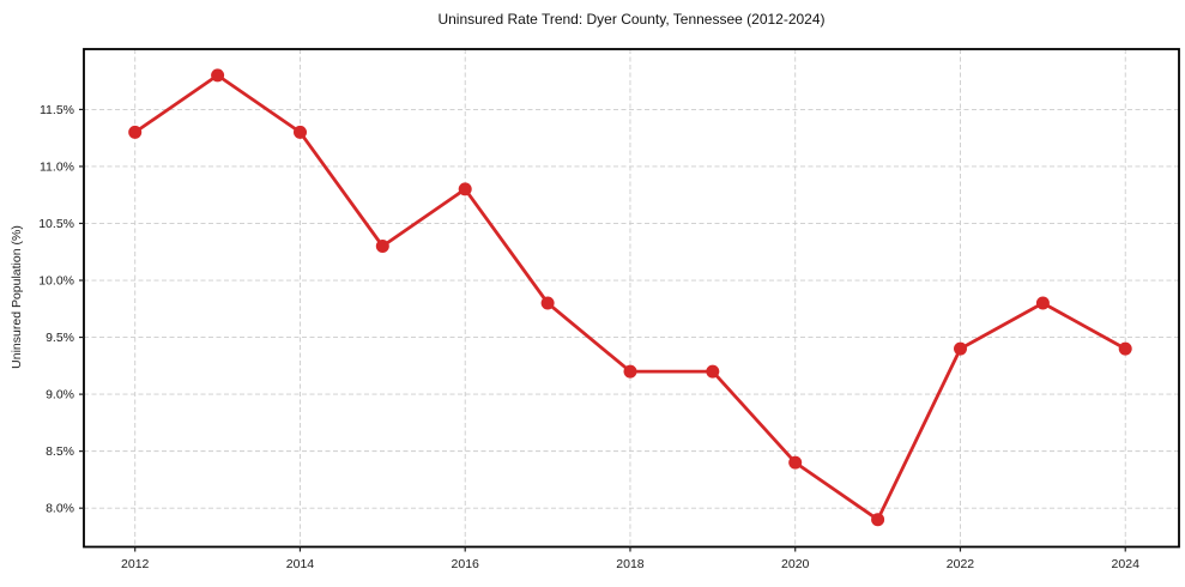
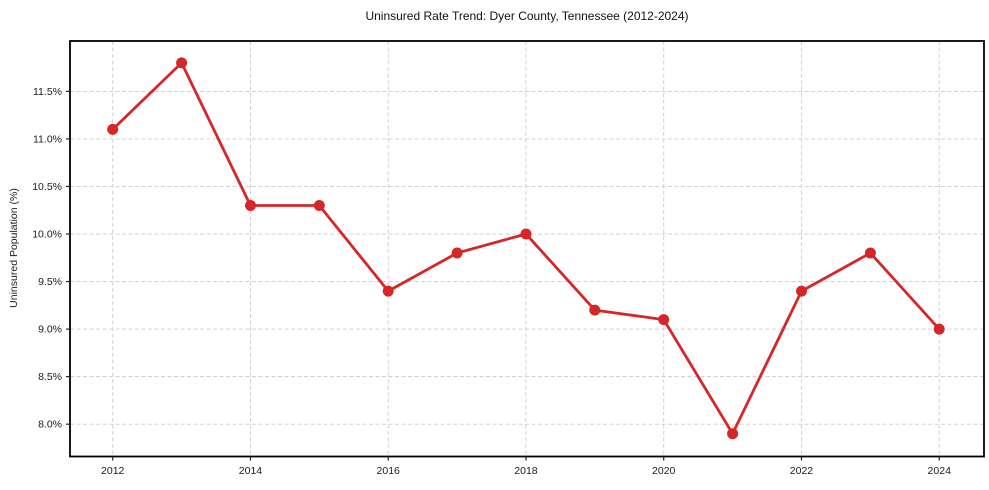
2012: 11.3% -> 11.1%
2014: 11.3% -> 10.3%
2016: 10.8% -> 9.4%
2018: 9.2% -> 10.0%
2020: 8.4% -> 9.1%
2024: 9.4% -> 9.0%
